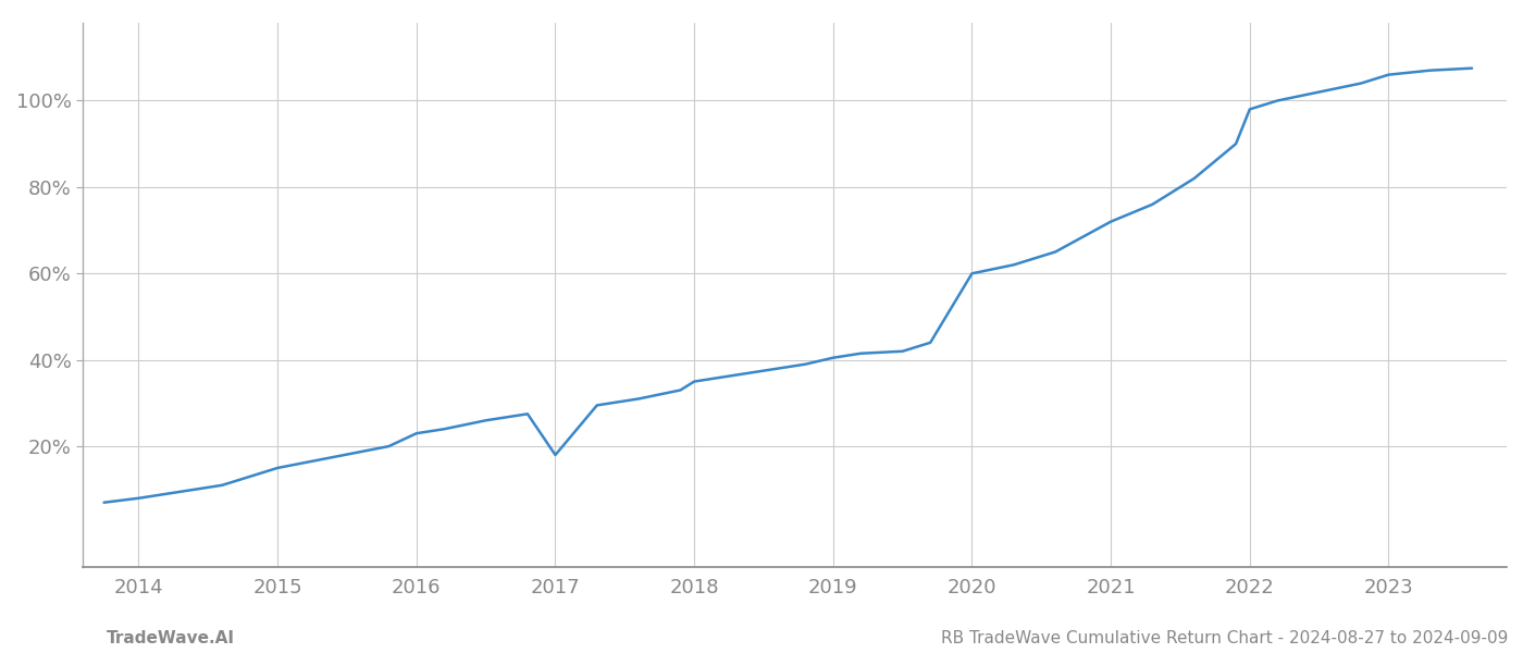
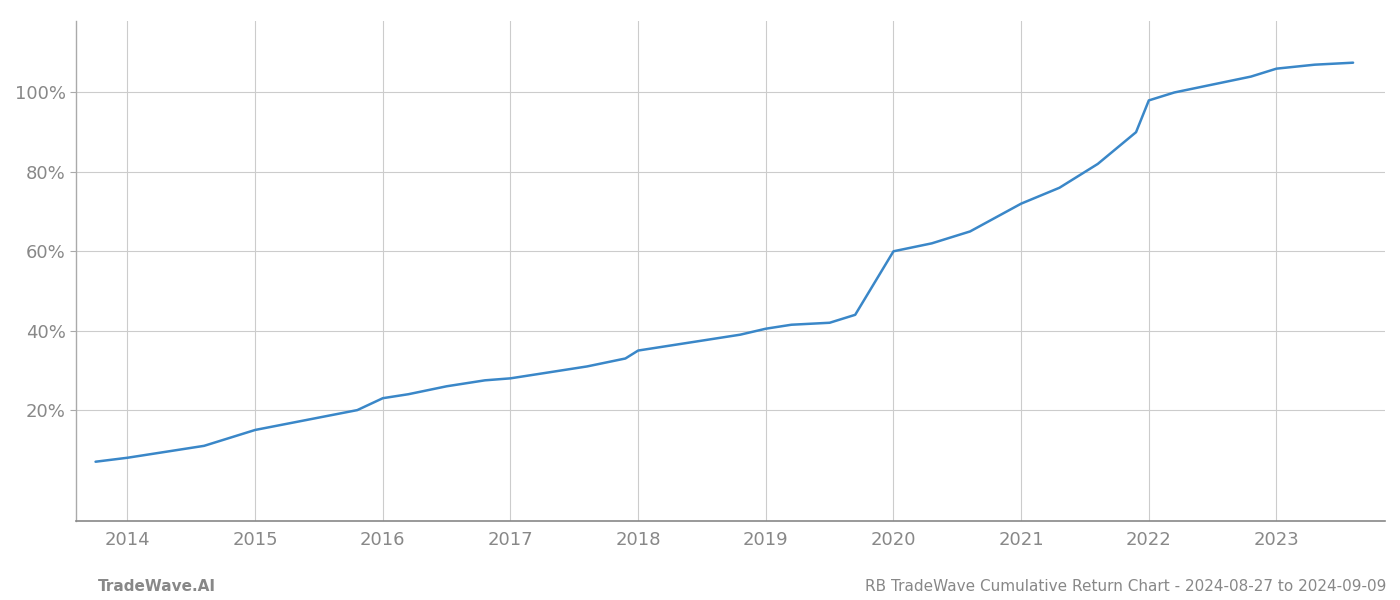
2017: 18.0% -> 28.0%
